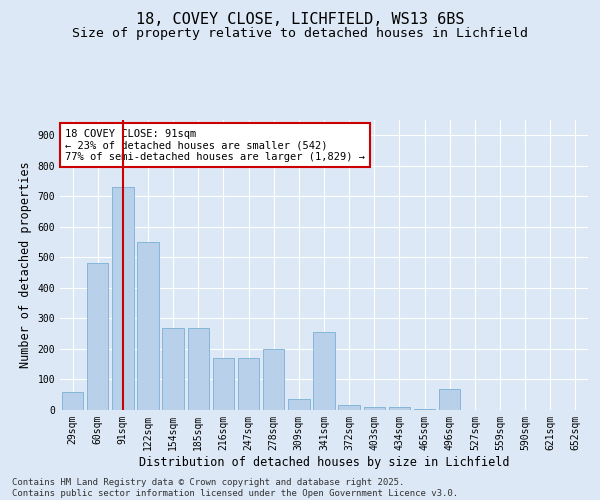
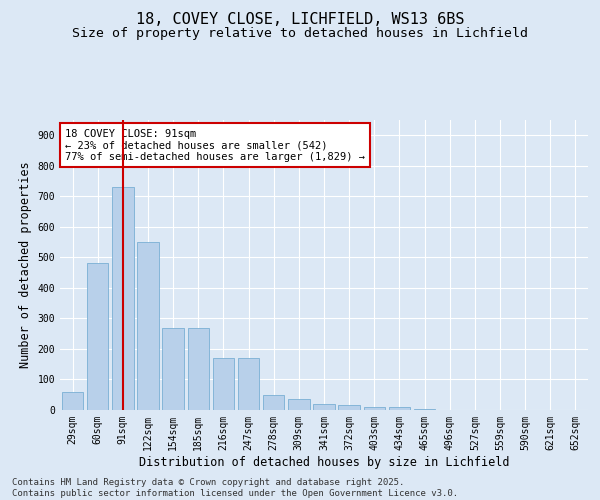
278sqm: 200 -> 50
341sqm: 255 -> 20
496sqm: 70 -> 1
